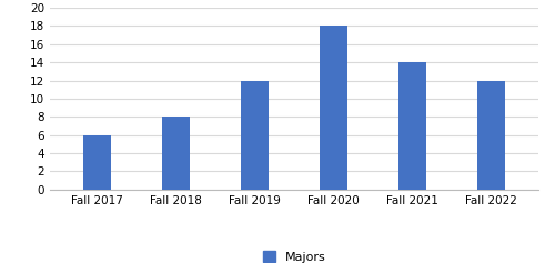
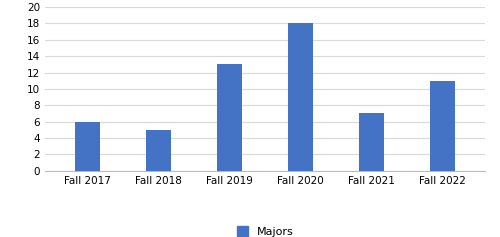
Fall 2018: 8 -> 5
Fall 2019: 12 -> 13
Fall 2021: 14 -> 7
Fall 2022: 12 -> 11
